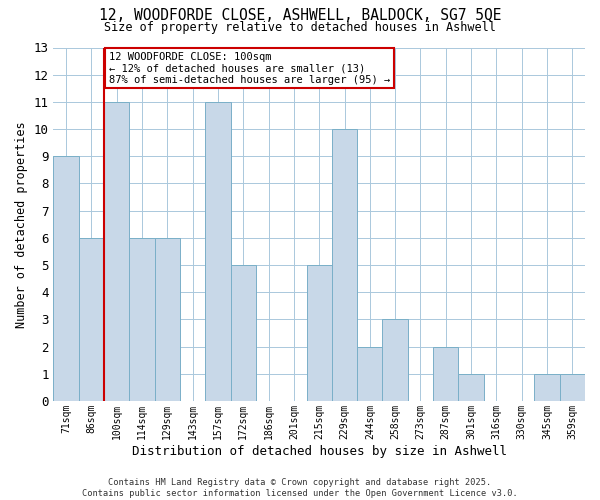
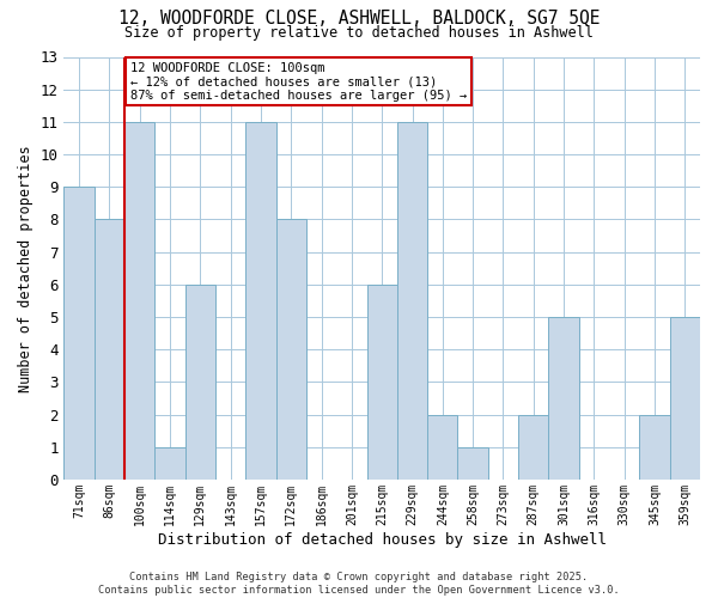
86sqm: 6 -> 8
114sqm: 6 -> 1
172sqm: 5 -> 8
215sqm: 5 -> 6
229sqm: 10 -> 11
258sqm: 3 -> 1
301sqm: 1 -> 5
345sqm: 1 -> 2
359sqm: 1 -> 5
